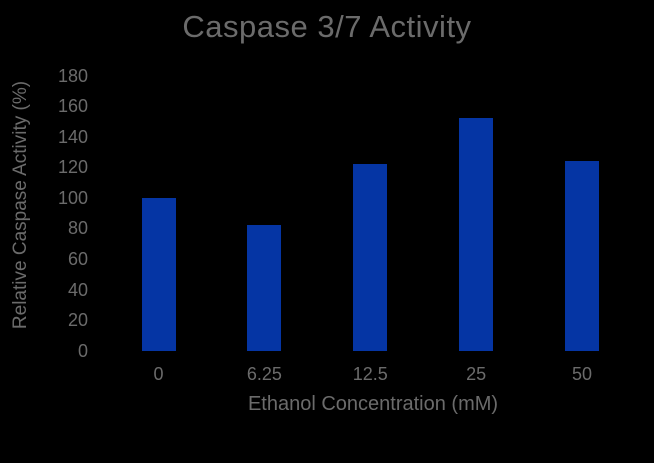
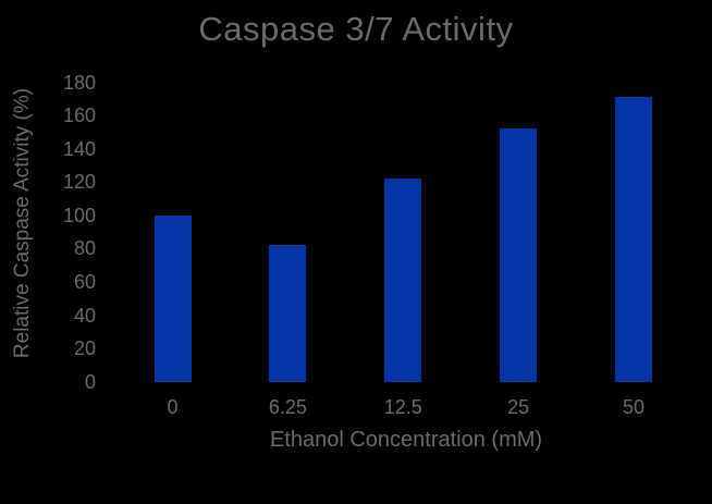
50: 124 -> 171
